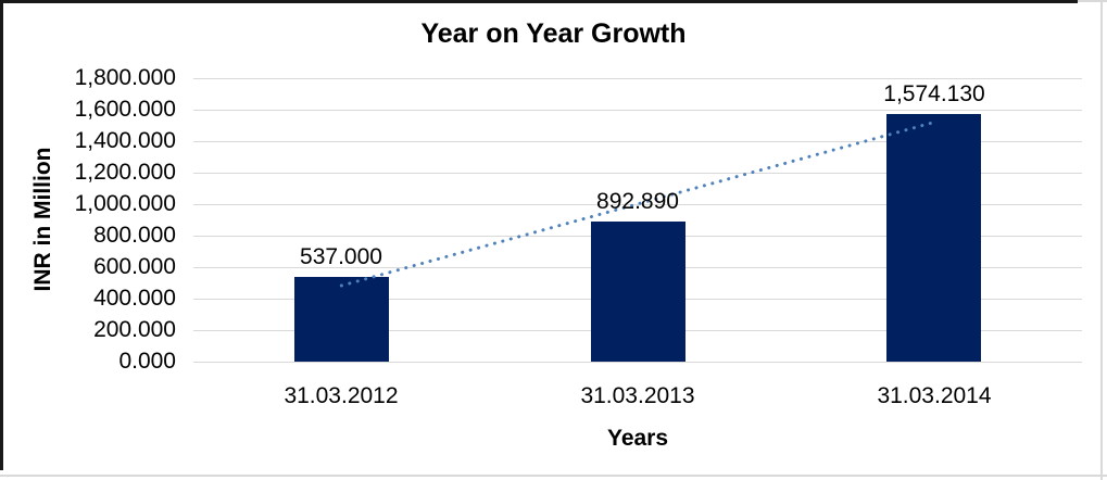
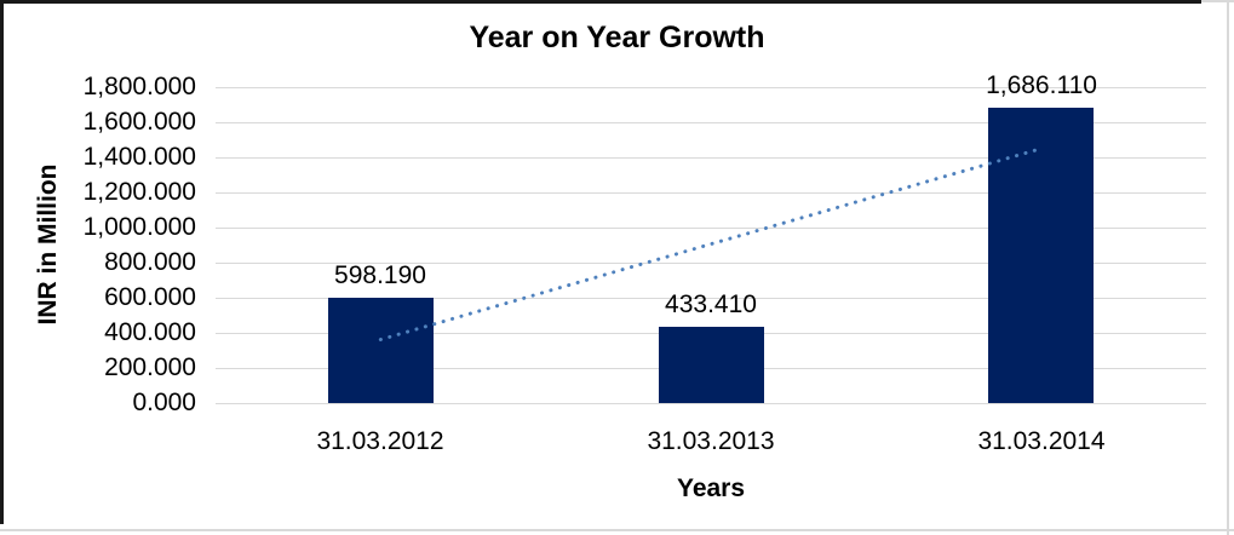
31.03.2012: 537.000 -> 598.190
31.03.2013: 892.890 -> 433.410
31.03.2014: 1,574.130 -> 1,686.110
